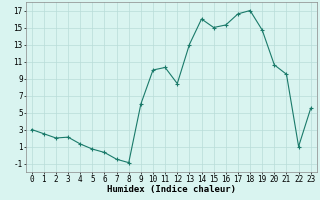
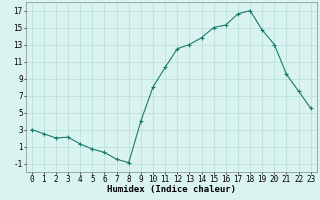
9: 6.0 -> 4.0
10: 10.0 -> 8.0
12: 8.4 -> 12.5
14: 16.0 -> 13.8
20: 10.6 -> 13.0
22: 1.0 -> 7.5
